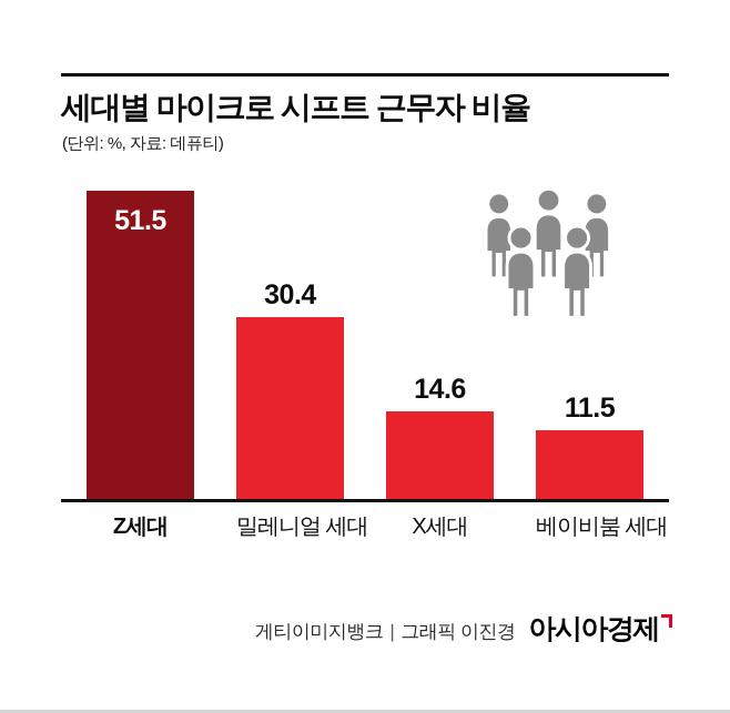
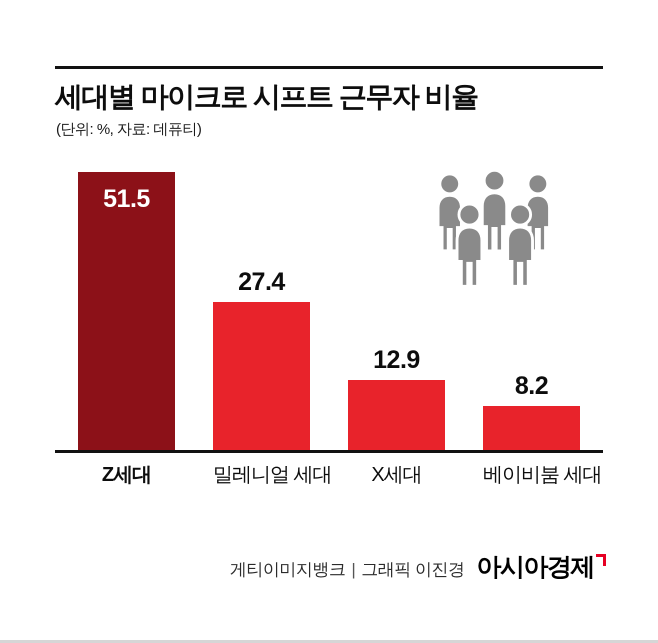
밀레니얼 세대: 30.4 -> 27.4
X세대: 14.6 -> 12.9
베이비붐 세대: 11.5 -> 8.2
